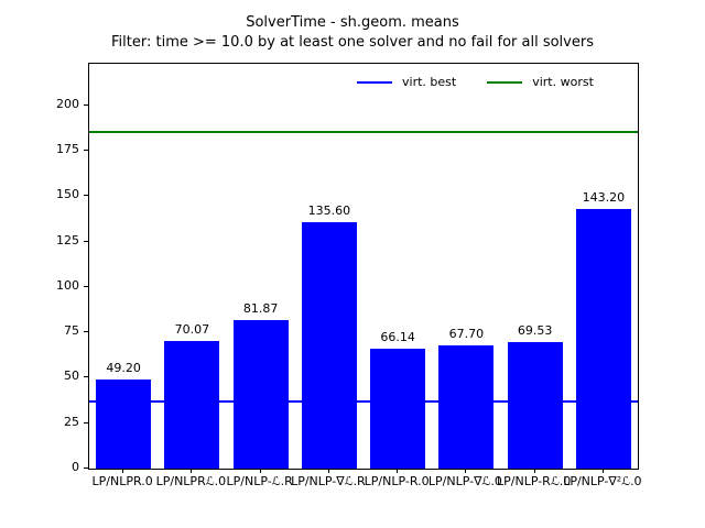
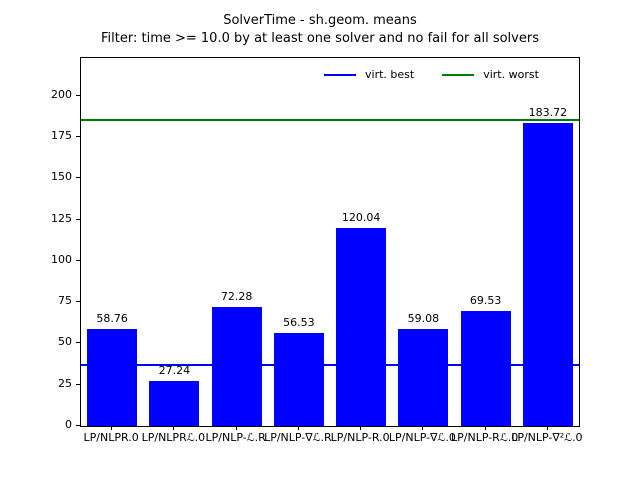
LP/NLPR.0: 49.20 -> 58.76
LP/NLPRℒ.0: 70.07 -> 27.24
LP/NLP-ℒ.R: 81.87 -> 72.28
LP/NLP-∇ℒ.R: 135.60 -> 56.53
LP/NLP-R.0: 66.14 -> 120.04
LP/NLP-∇ℒ.0: 67.70 -> 59.08
LP/NLP-∇²ℒ.0: 143.20 -> 183.72
